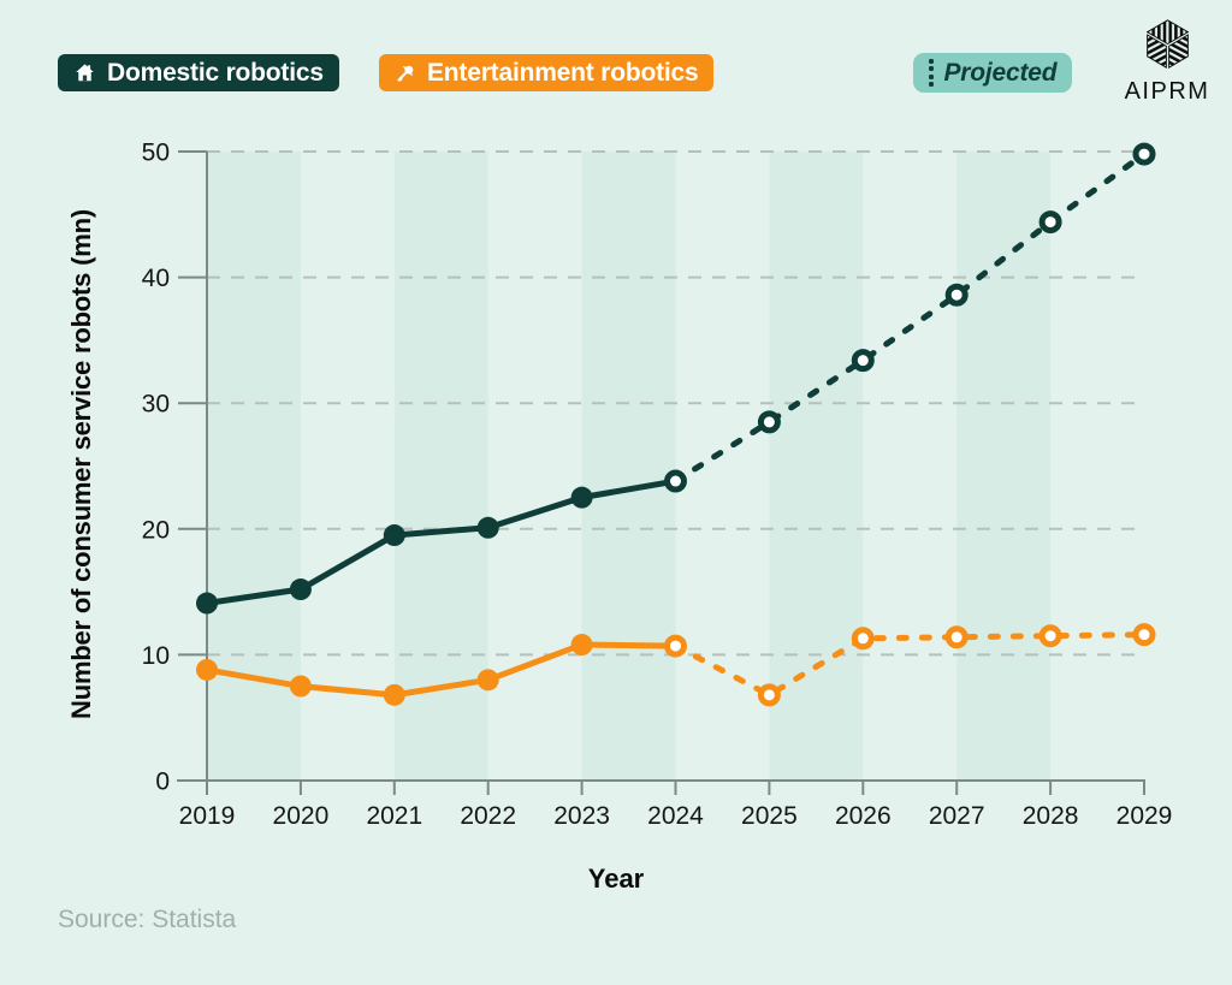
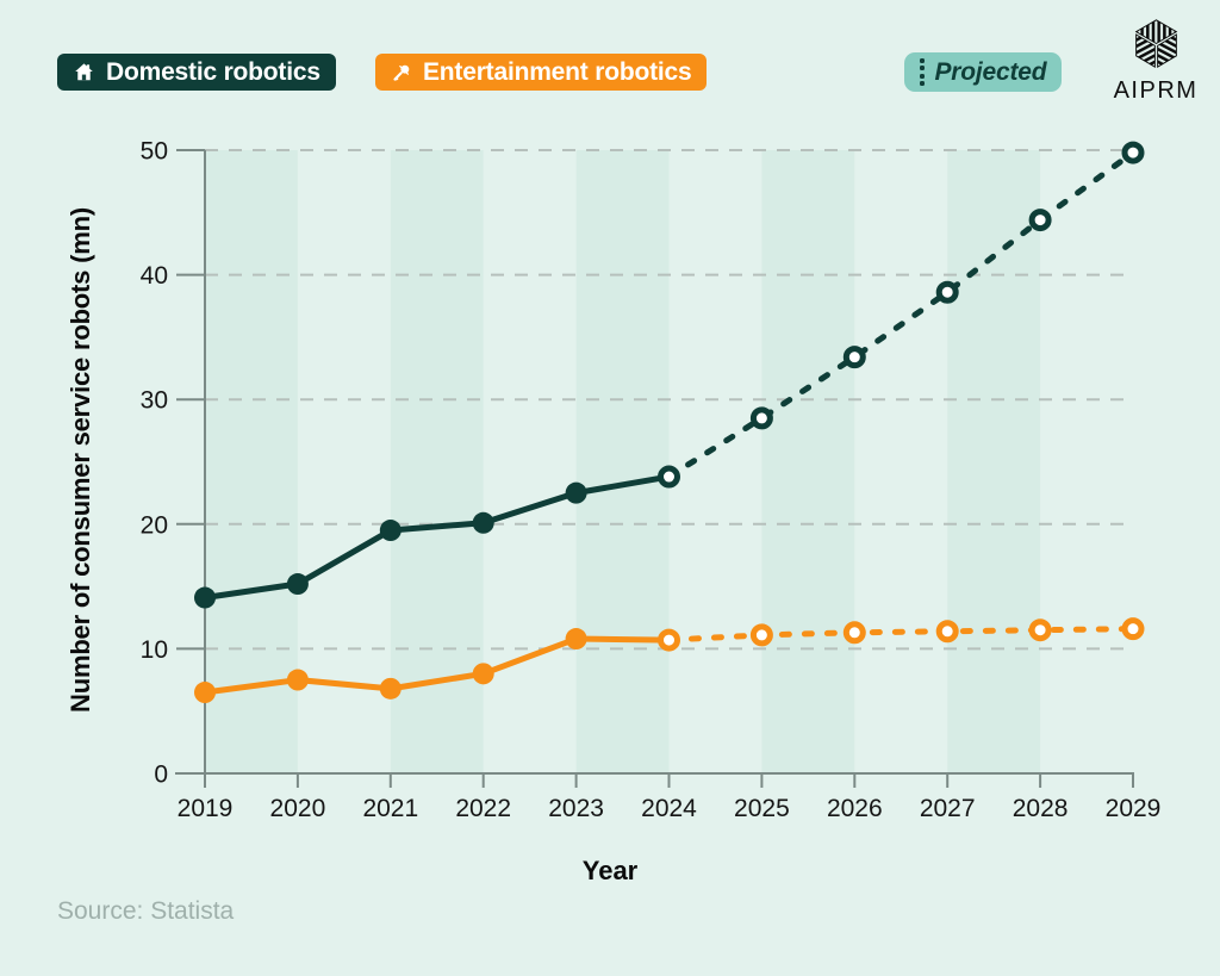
Entertainment robotics/2019: 8.8 -> 6.5
Entertainment robotics/2025: 6.8 -> 11.1
